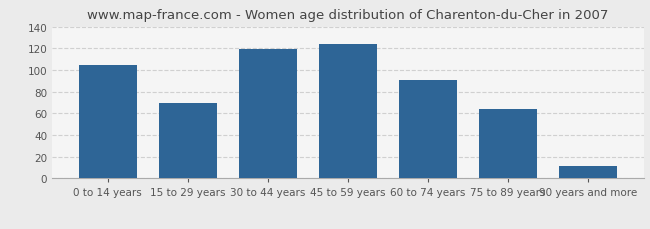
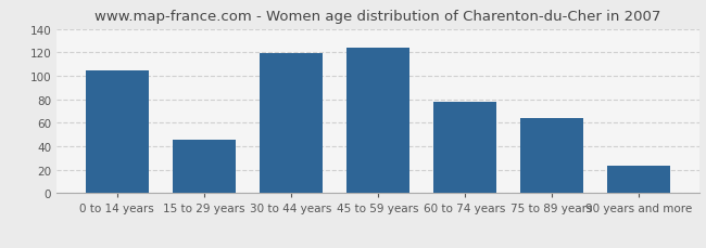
15 to 29 years: 70 -> 46
60 to 74 years: 91 -> 78
90 years and more: 11 -> 23
